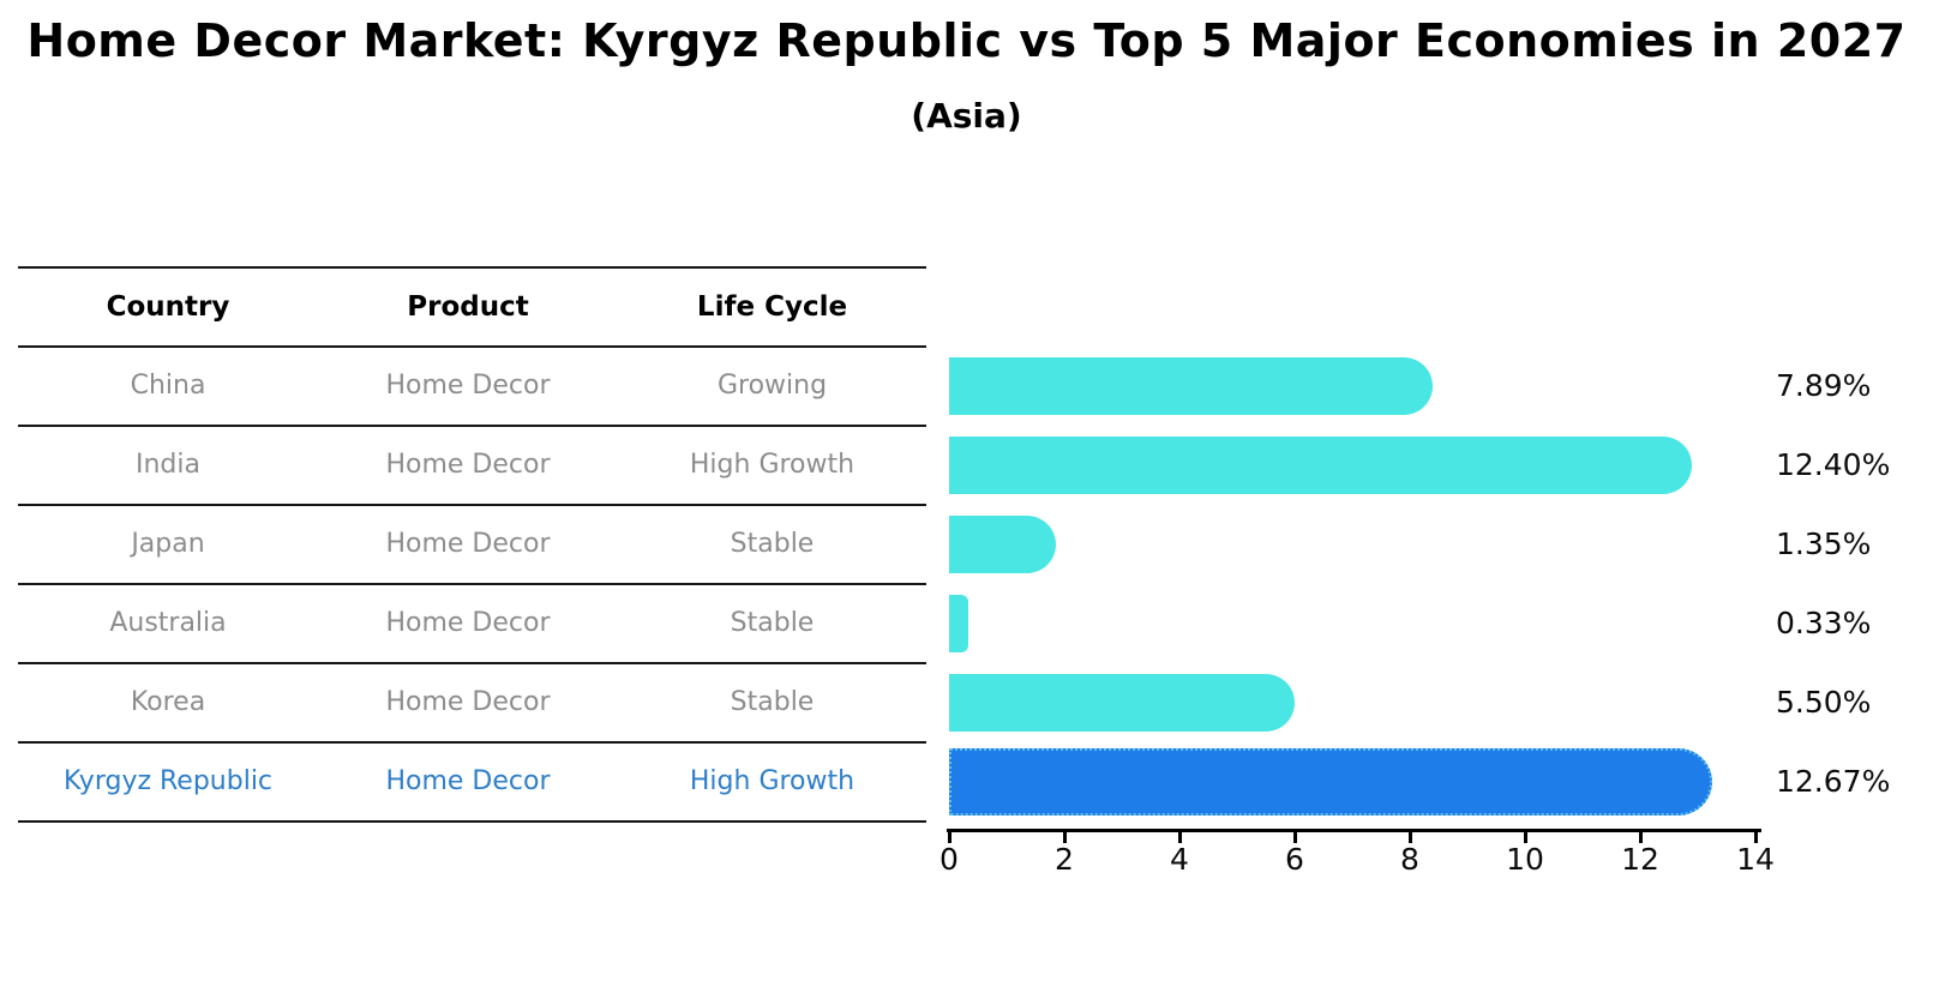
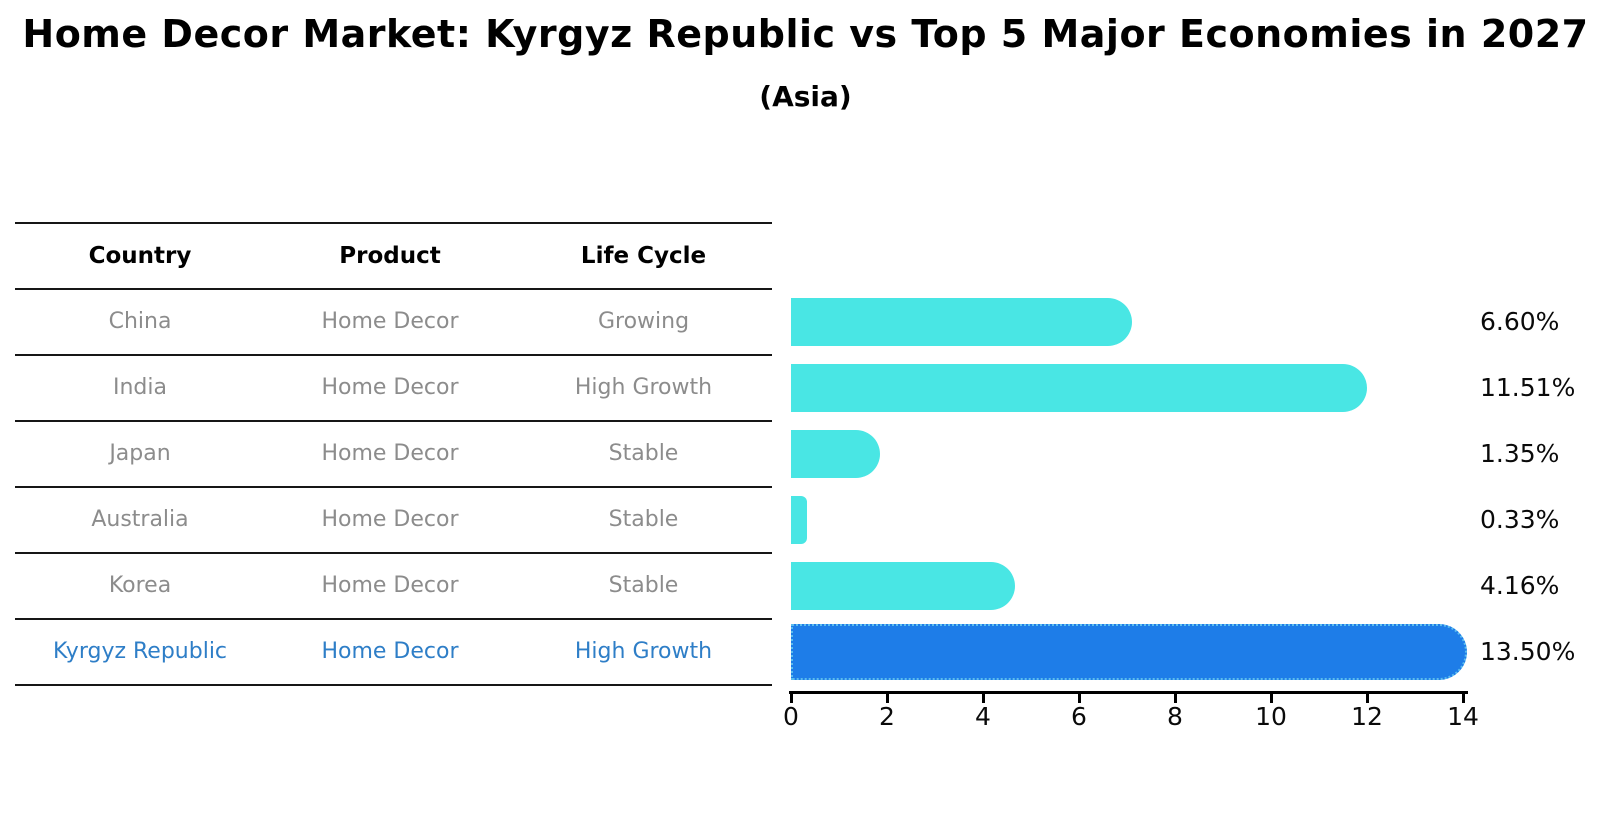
China: 7.89% -> 6.60%
India: 12.40% -> 11.51%
Korea: 5.50% -> 4.16%
Kyrgyz Republic: 12.67% -> 13.50%
